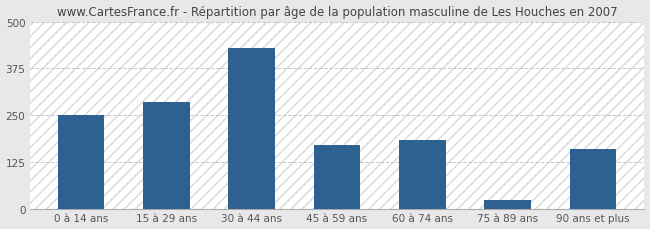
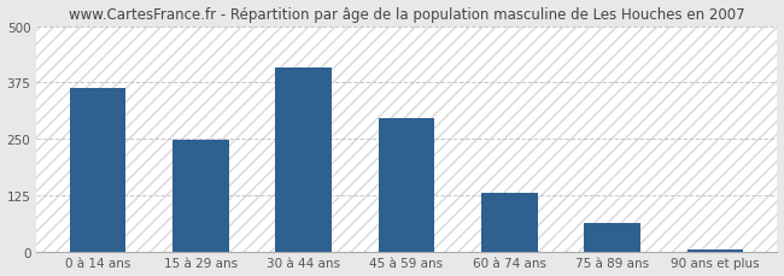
0 à 14 ans: 250 -> 362
15 à 29 ans: 285 -> 248
30 à 44 ans: 430 -> 407
45 à 59 ans: 170 -> 295
60 à 74 ans: 185 -> 130
75 à 89 ans: 25 -> 65
90 ans et plus: 160 -> 5
